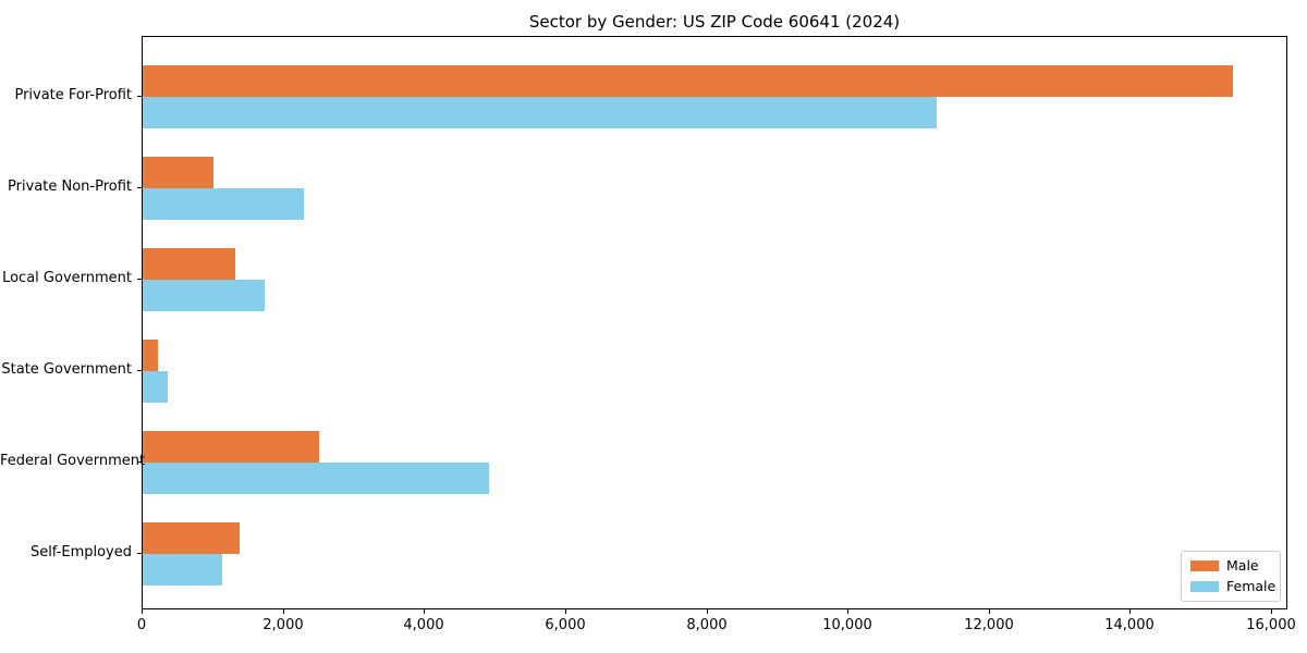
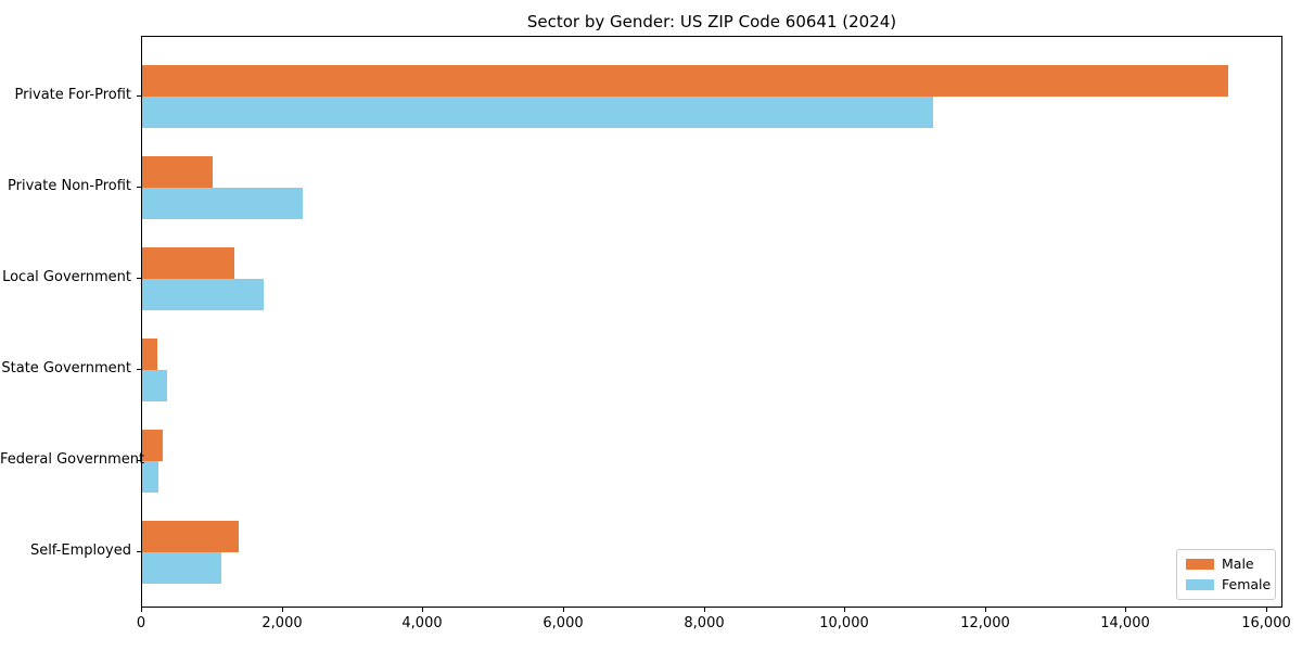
Male/Federal Government: 2500 -> 300
Female/Federal Government: 4900 -> 200
